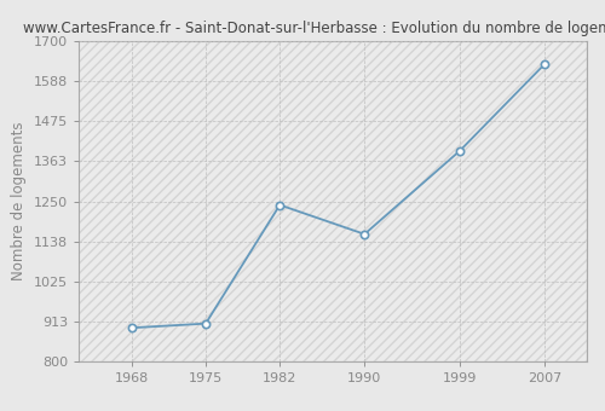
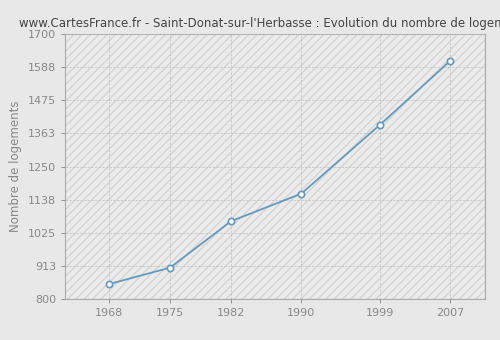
1968: 895 -> 851
1982: 1240 -> 1065
2007: 1635 -> 1608
